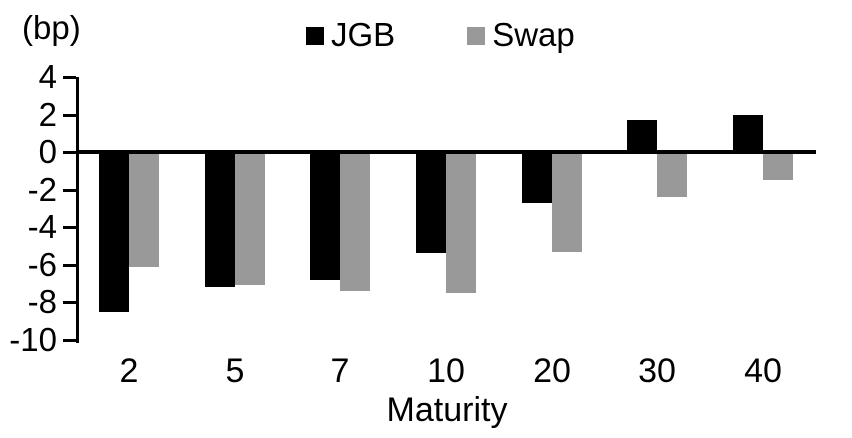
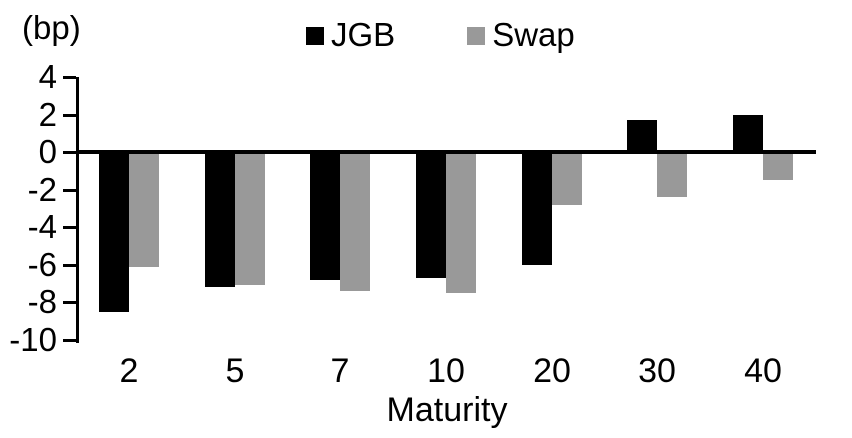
JGB/10: -5.4 -> -6.7
JGB/20: -2.7 -> -6.0
Swap/20: -5.3 -> -2.8
